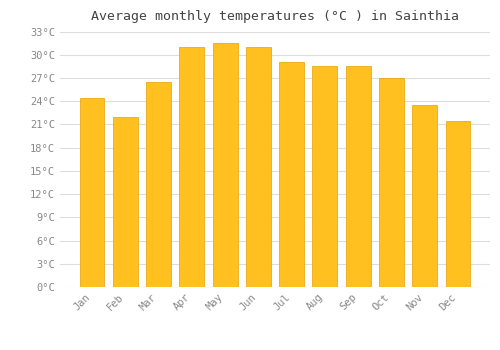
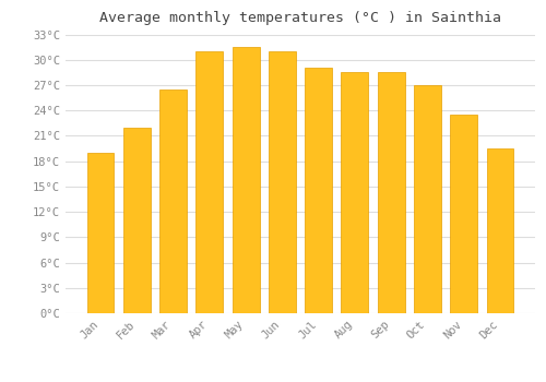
Jan: 24.4°C -> 19.0°C
Dec: 21.4°C -> 19.5°C
